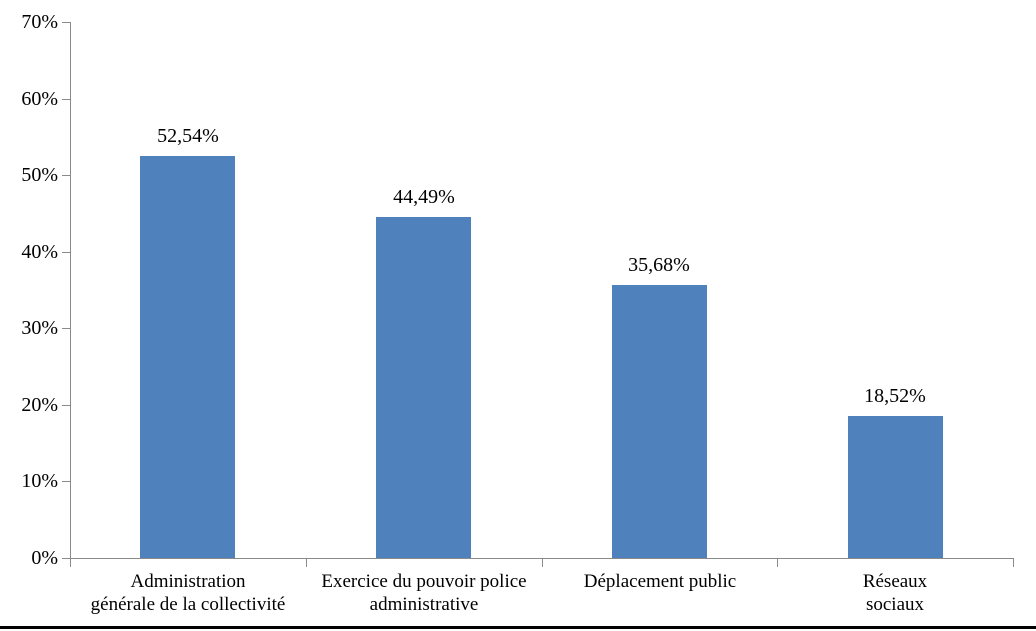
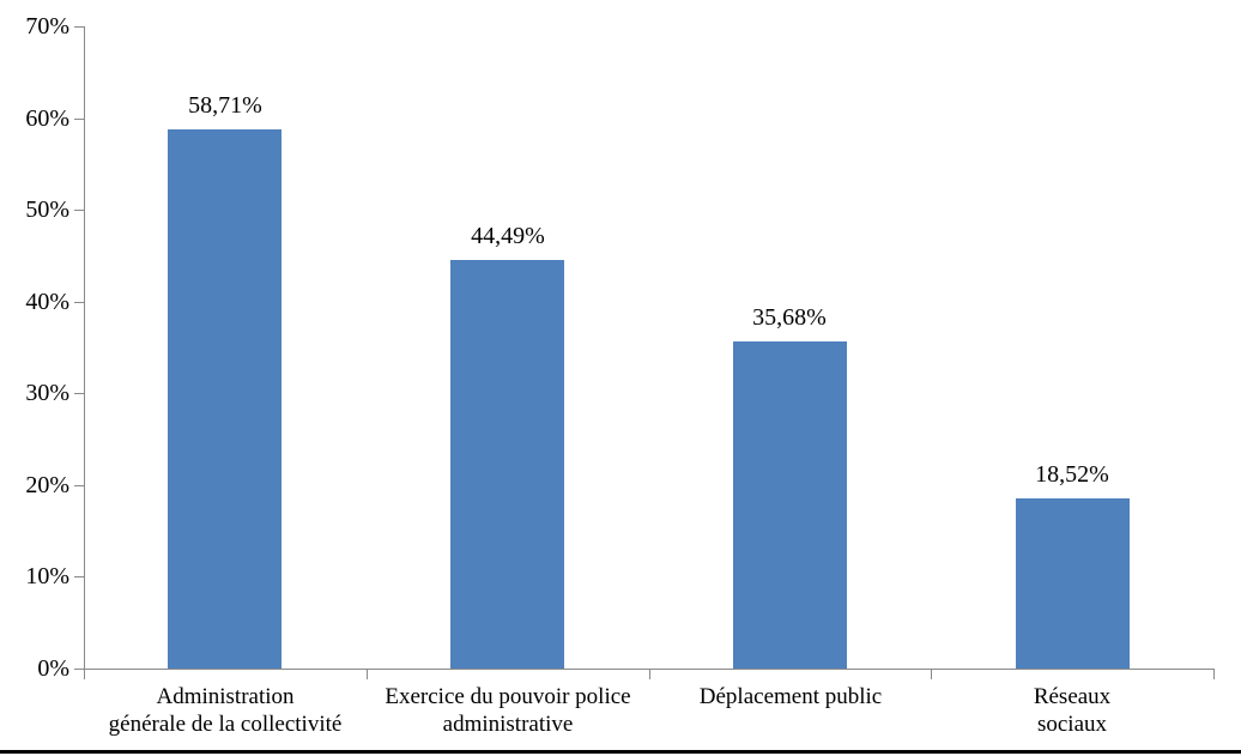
Administration générale de la collectivité: 52,54% -> 58,71%
